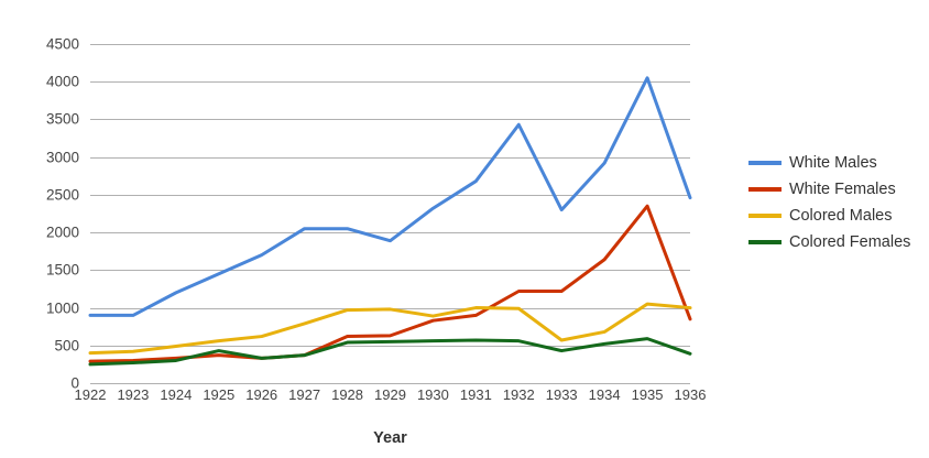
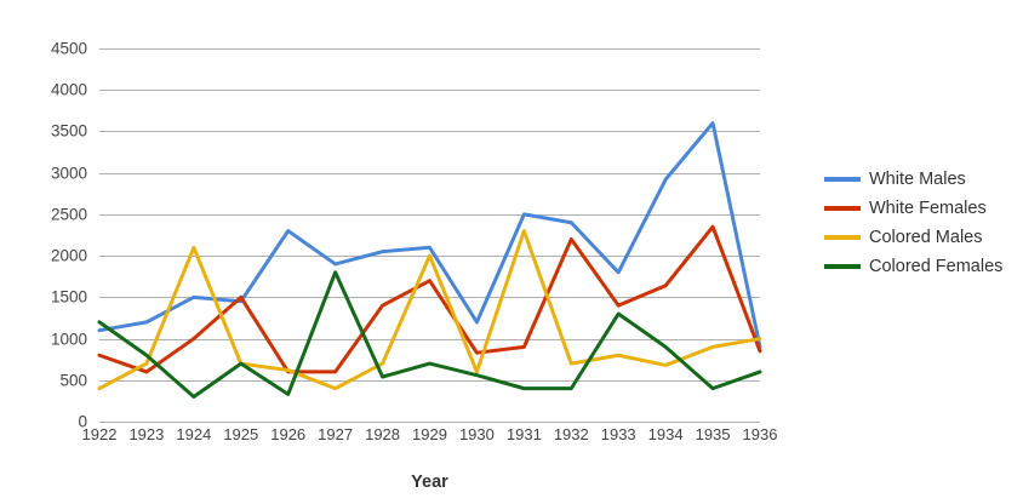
White Males/1922: 900 -> 1100
White Females/1922: 300 -> 800
Colored Females/1922: 200 -> 1200
White Males/1923: 900 -> 1200
White Females/1923: 300 -> 600
Colored Males/1923: 400 -> 700
Colored Females/1923: 300 -> 800
White Males/1924: 1200 -> 1500
White Females/1924: 300 -> 1000
Colored Males/1924: 500 -> 2100
White Females/1925: 400 -> 1500
Colored Males/1925: 600 -> 700
Colored Females/1925: 400 -> 700
White Males/1926: 1700 -> 2300
White Females/1926: 300 -> 600
White Males/1927: 2000 -> 1900
White Females/1927: 400 -> 600
Colored Males/1927: 800 -> 400
Colored Females/1927: 400 -> 1800
White Females/1928: 600 -> 1400
Colored Males/1928: 1000 -> 700
White Males/1929: 1900 -> 2100
White Females/1929: 600 -> 1700
Colored Males/1929: 1000 -> 2000
Colored Females/1929: 600 -> 700
White Males/1930: 2300 -> 1200
Colored Males/1930: 900 -> 600
White Males/1931: 2700 -> 2500
Colored Males/1931: 1000 -> 2300
Colored Females/1931: 600 -> 400
White Males/1932: 3400 -> 2400
White Females/1932: 1200 -> 2200
Colored Males/1932: 1000 -> 700
Colored Females/1932: 600 -> 400
White Males/1933: 2300 -> 1800
White Females/1933: 1200 -> 1400
Colored Males/1933: 600 -> 800
Colored Females/1933: 400 -> 1300
Colored Females/1934: 500 -> 900
White Males/1935: 4000 -> 3600
Colored Males/1935: 1000 -> 900
Colored Females/1935: 600 -> 400
White Males/1936: 2500 -> 900
Colored Females/1936: 400 -> 600
